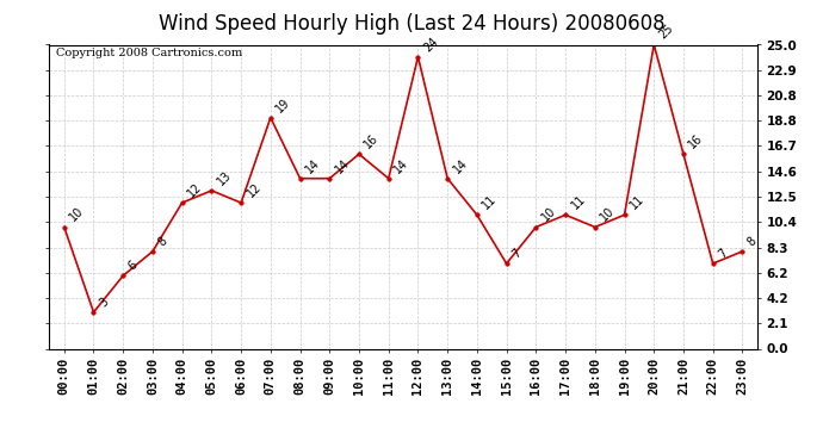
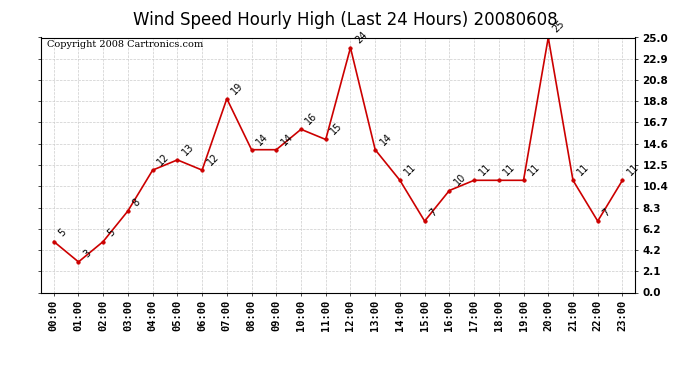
00:00: 10 -> 5
02:00: 6 -> 5
11:00: 14 -> 15
18:00: 10 -> 11
21:00: 16 -> 11
23:00: 8 -> 11
